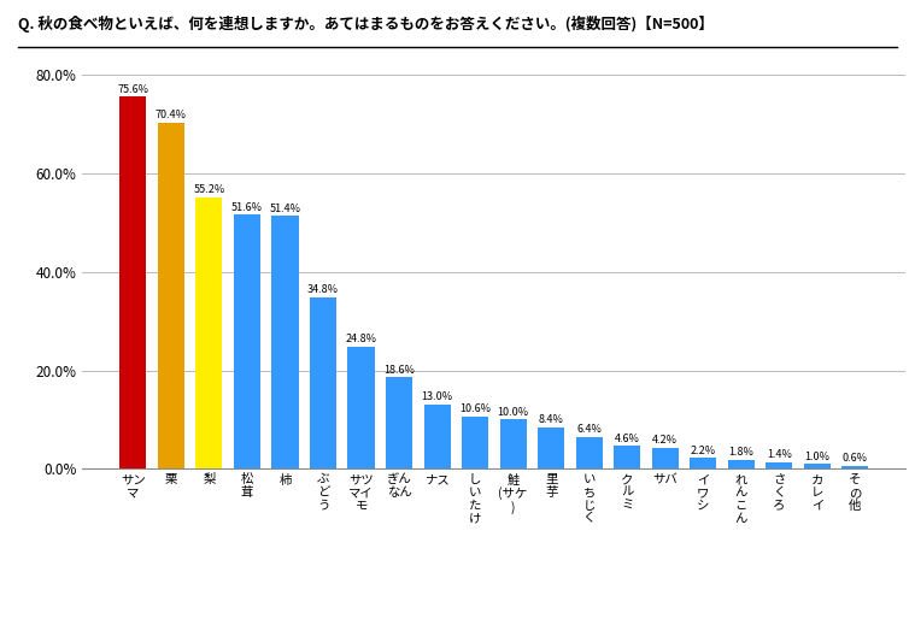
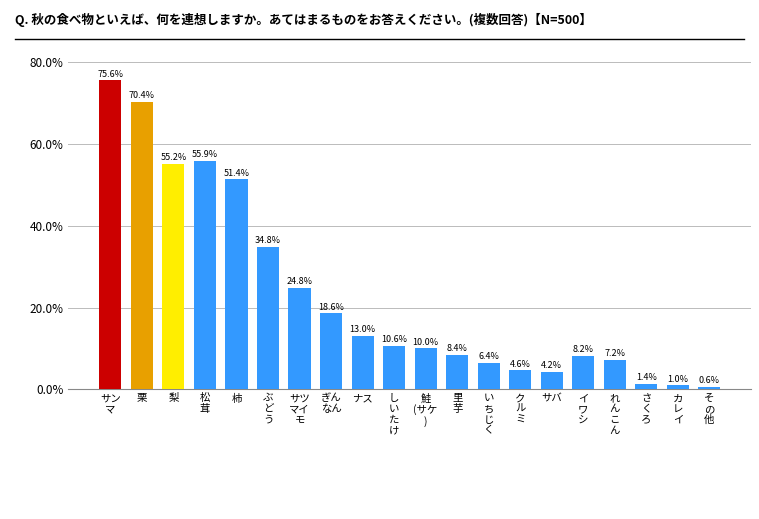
松 茸: 51.6% -> 55.9%
イ ワ シ: 2.2% -> 8.2%
れ ん こ ん: 1.8% -> 7.2%
